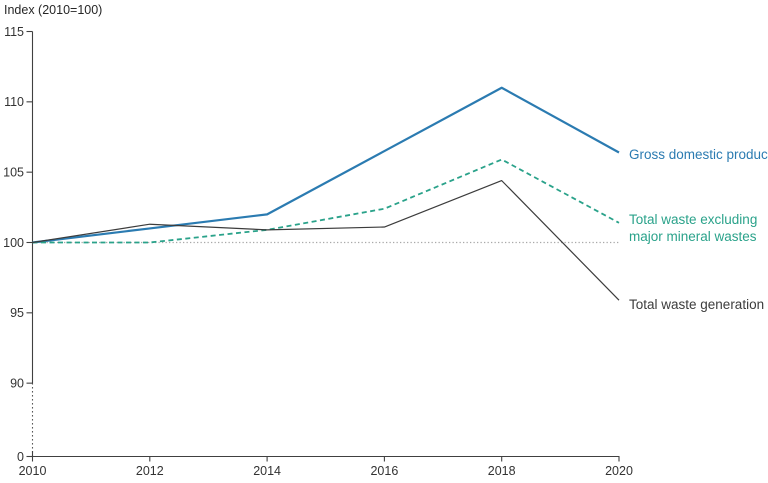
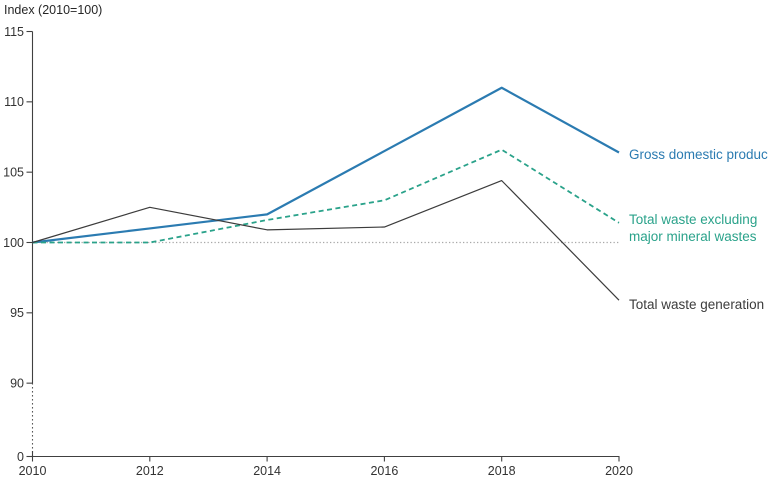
Total waste generation/2012: 101.3 -> 102.5
Total waste excluding major mineral wastes/2014: 100.9 -> 101.6
Total waste excluding major mineral wastes/2016: 102.4 -> 103.0
Total waste excluding major mineral wastes/2018: 105.9 -> 106.6
